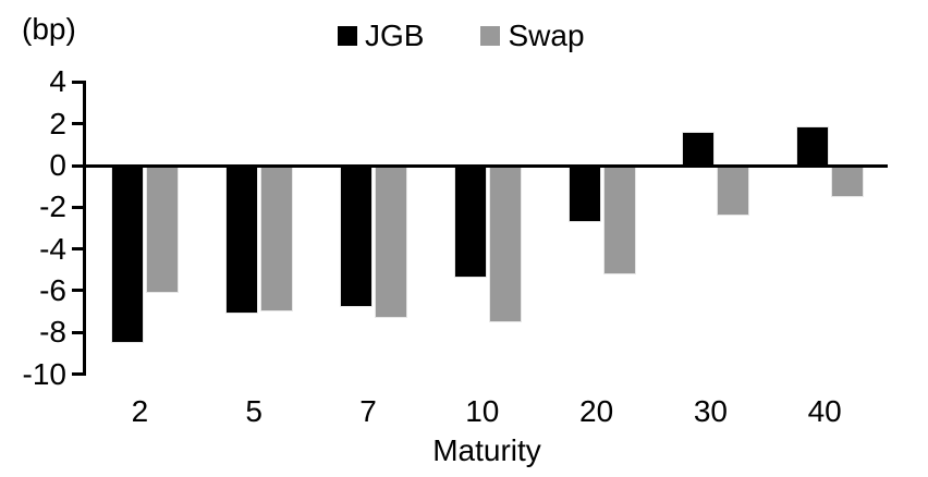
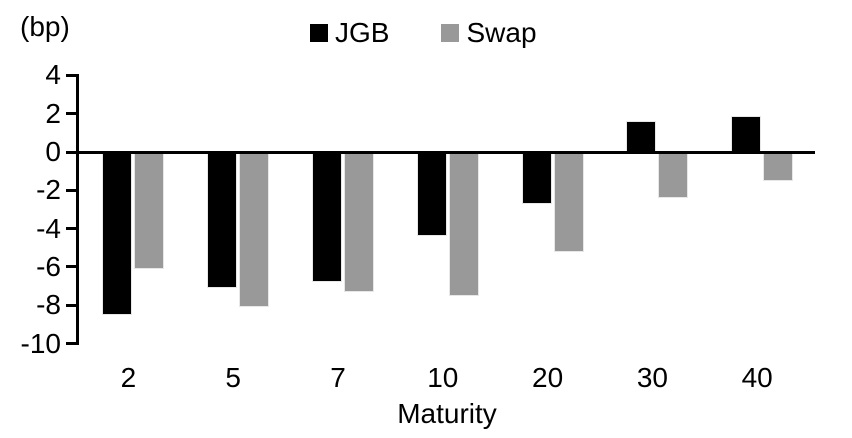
Swap/5: -7.0 -> -8.1
JGB/10: -5.4 -> -4.4
